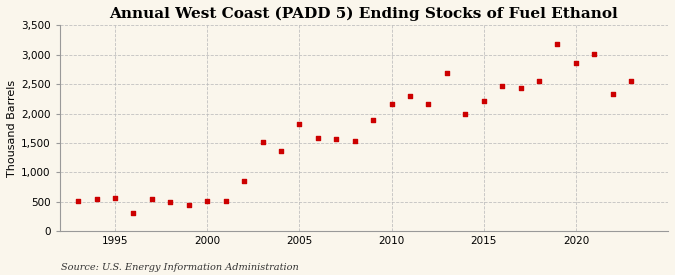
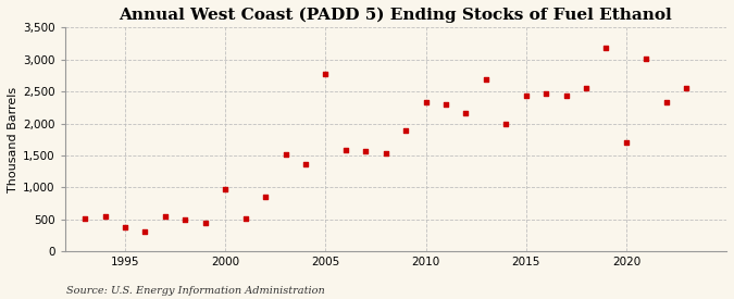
1995: 560 -> 380
2000: 510 -> 980
2005: 1,820 -> 2,780
2010: 2,170 -> 2,340
2015: 2,220 -> 2,440
2020: 2,860 -> 1,700
